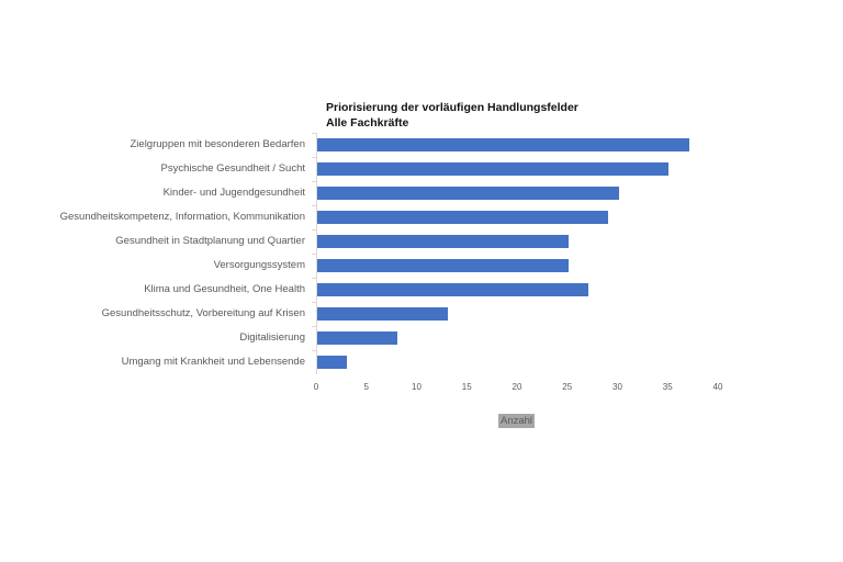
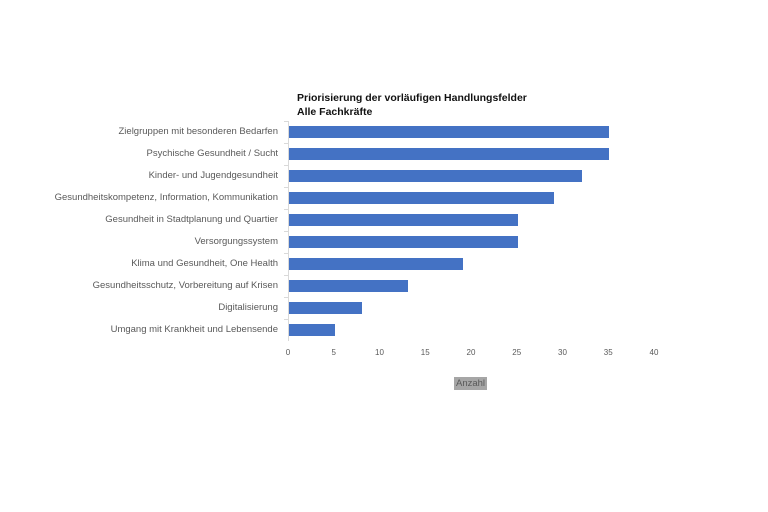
Zielgruppen mit besonderen Bedarfen: 37 -> 35
Kinder- und Jugendgesundheit: 30 -> 32
Klima und Gesundheit, One Health: 27 -> 19
Umgang mit Krankheit und Lebensende: 3 -> 5
